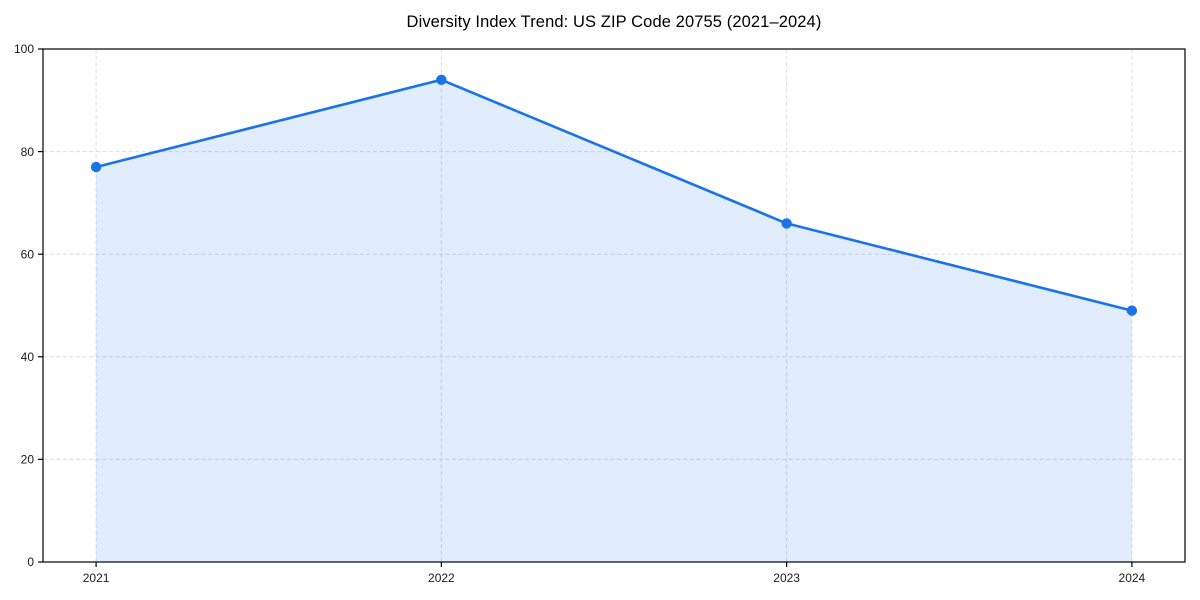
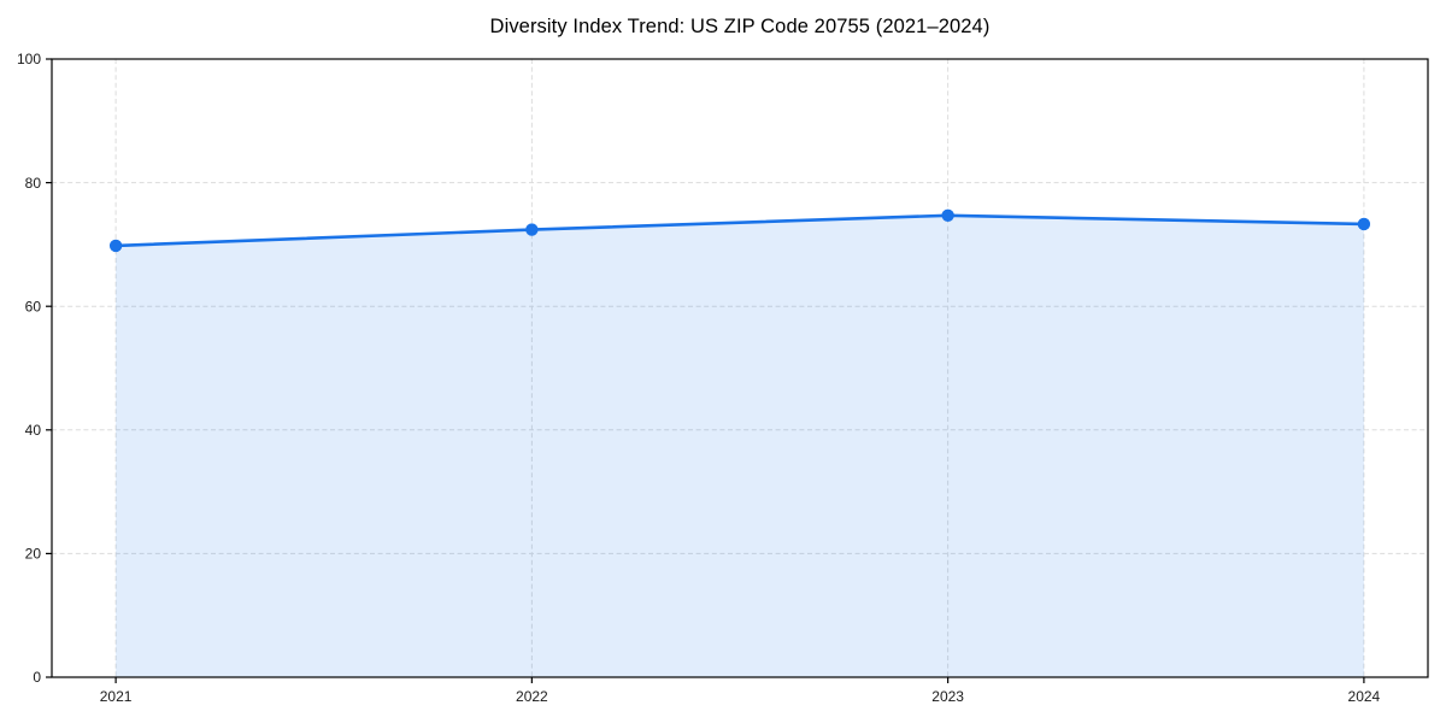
2021: 77 -> 70
2022: 94 -> 72
2023: 66 -> 75
2024: 49 -> 73
